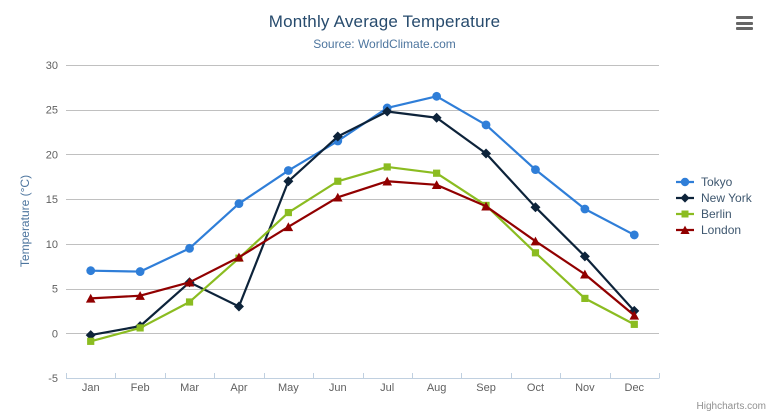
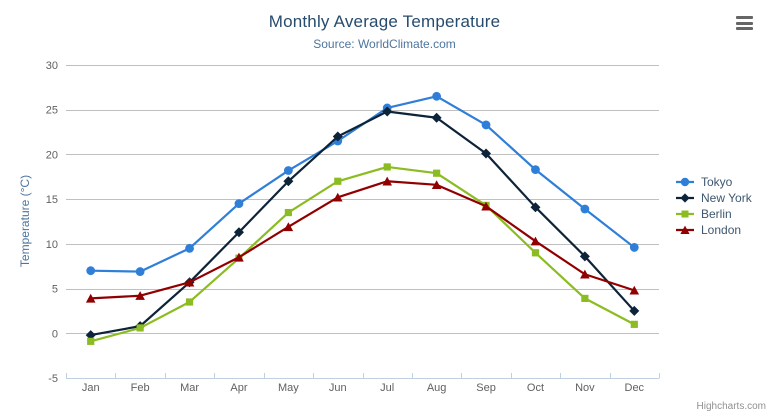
New York/Apr: 3 -> 11
Tokyo/Dec: 11 -> 10
London/Dec: 2 -> 5
